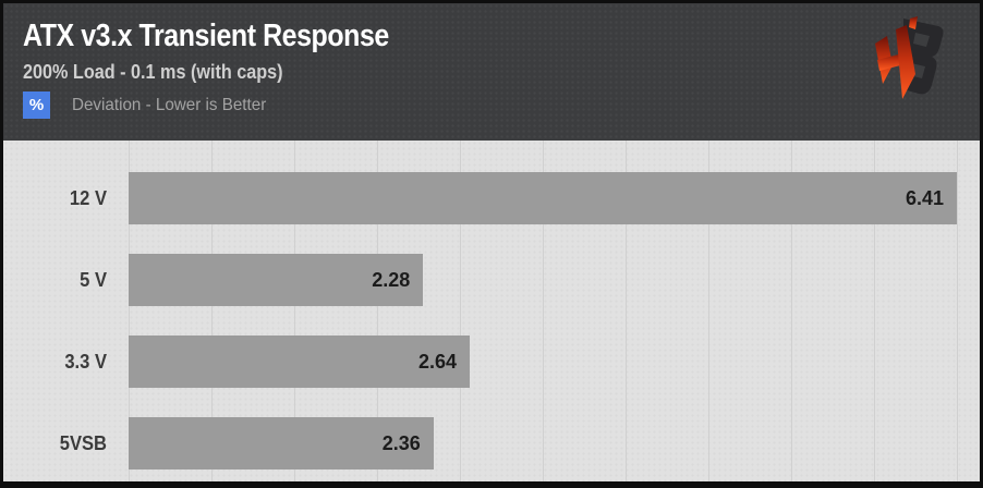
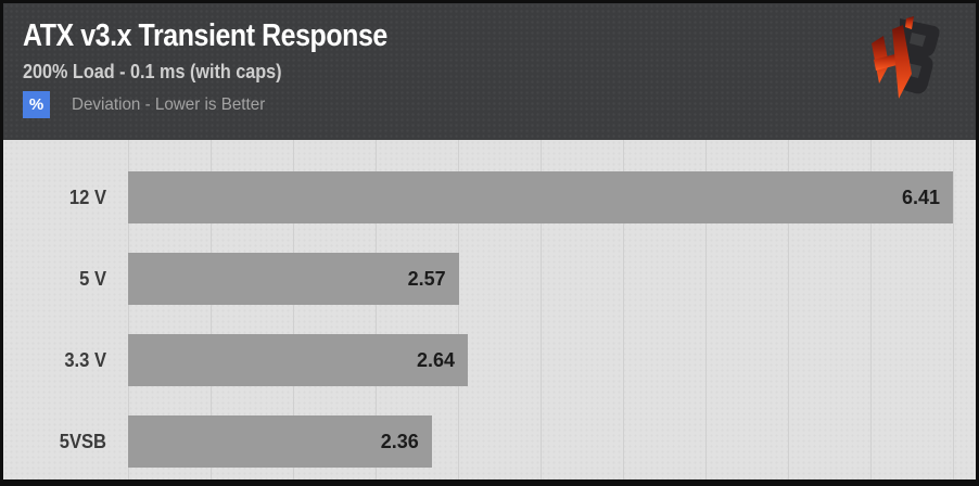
5 V: 2.28 -> 2.57
